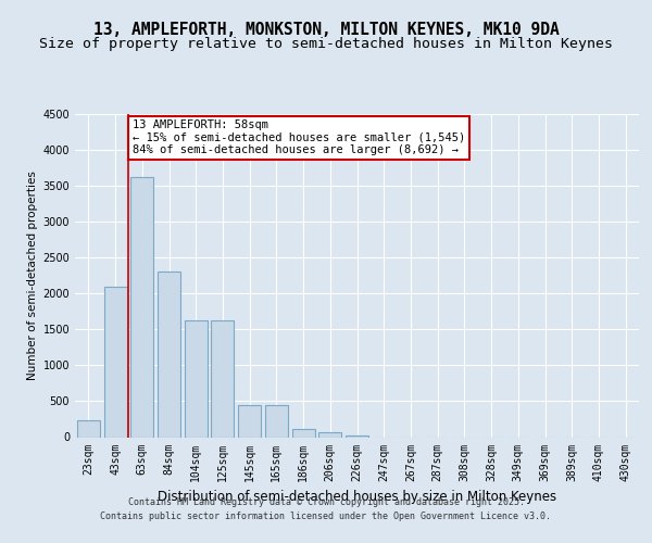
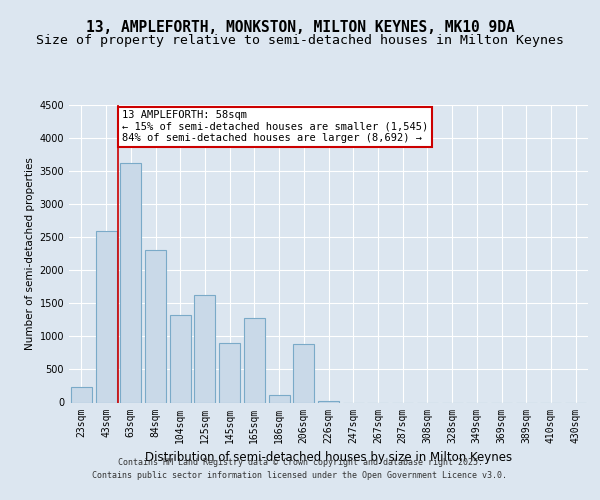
43sqm: 2100 -> 2600
104sqm: 1620 -> 1320
145sqm: 450 -> 900
165sqm: 450 -> 1280
206sqm: 60 -> 880
